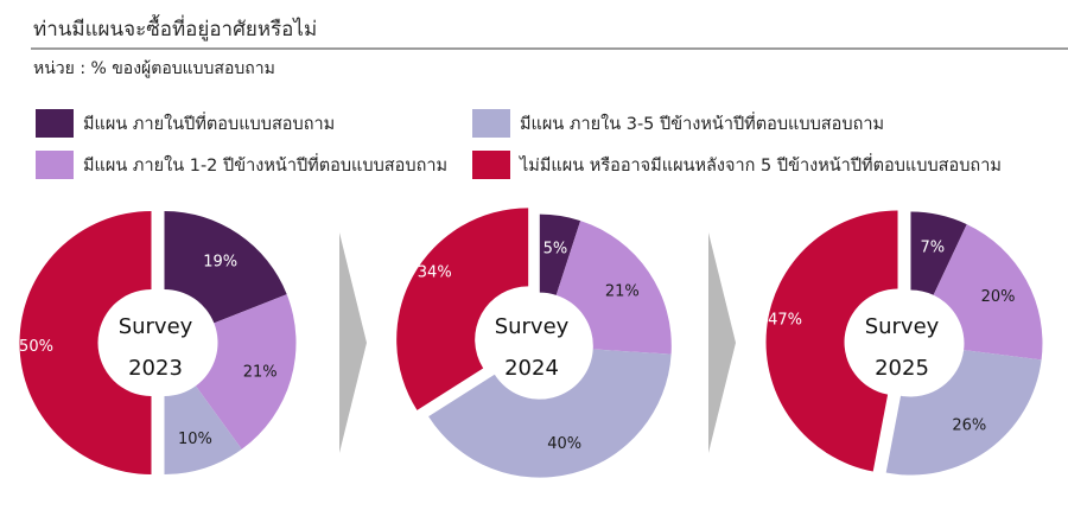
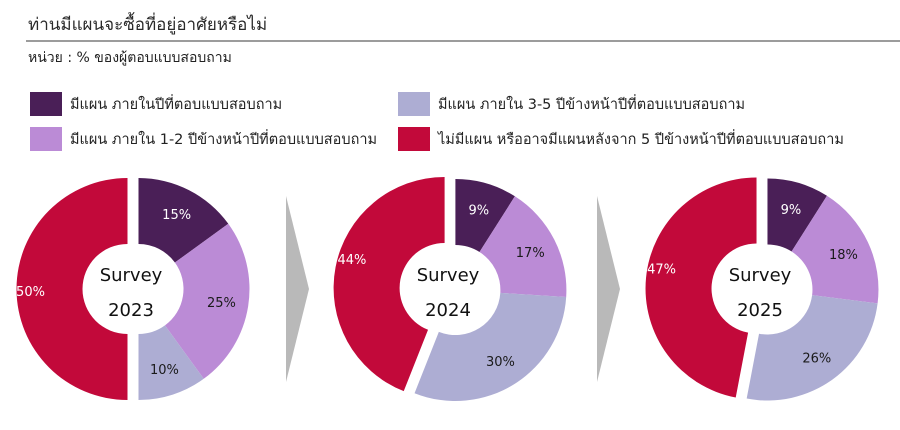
Survey 2023/มีแผน ภายในปีที่ตอบแบบสอบถาม: 19% -> 15%
Survey 2023/มีแผน ภายใน 1-2 ปีข้างหน้าปีที่ตอบแบบสอบถาม: 21% -> 25%
Survey 2024/มีแผน ภายในปีที่ตอบแบบสอบถาม: 5% -> 9%
Survey 2024/มีแผน ภายใน 1-2 ปีข้างหน้าปีที่ตอบแบบสอบถาม: 21% -> 17%
Survey 2024/มีแผน ภายใน 3-5 ปีข้างหน้าปีที่ตอบแบบสอบถาม: 40% -> 30%
Survey 2024/ไม่มีแผน หรืออาจมีแผนหลังจาก 5 ปีข้างหน้าปีที่ตอบแบบสอบถาม: 34% -> 44%
Survey 2025/มีแผน ภายในปีที่ตอบแบบสอบถาม: 7% -> 9%
Survey 2025/มีแผน ภายใน 1-2 ปีข้างหน้าปีที่ตอบแบบสอบถาม: 20% -> 18%
